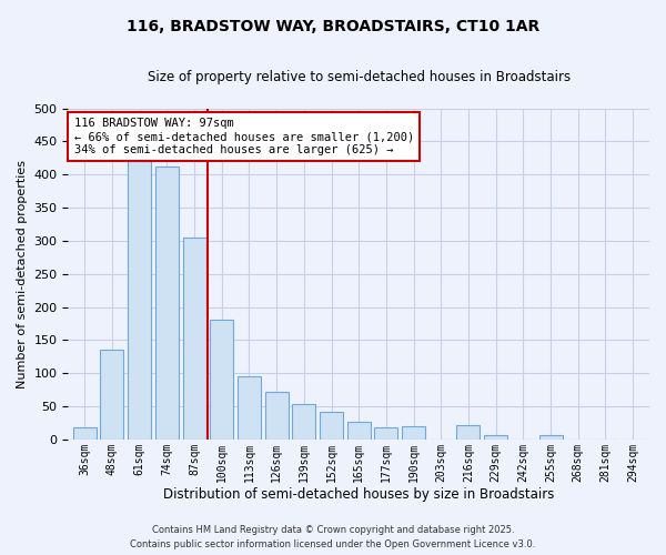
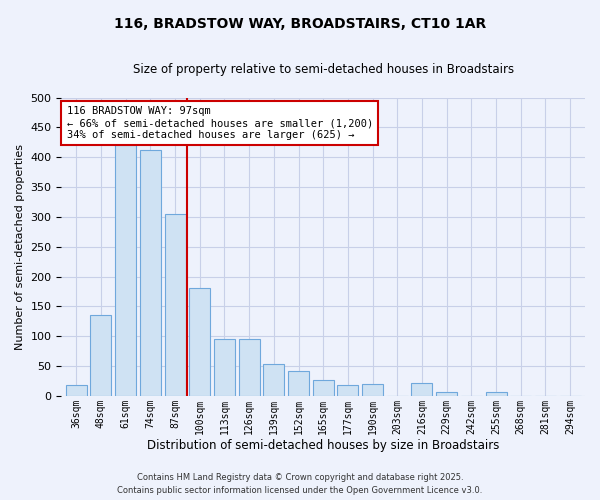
126sqm: 72 -> 96
